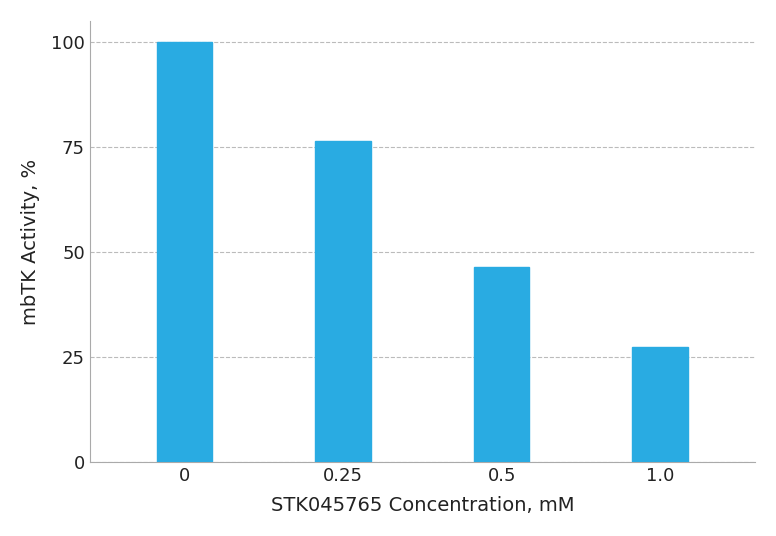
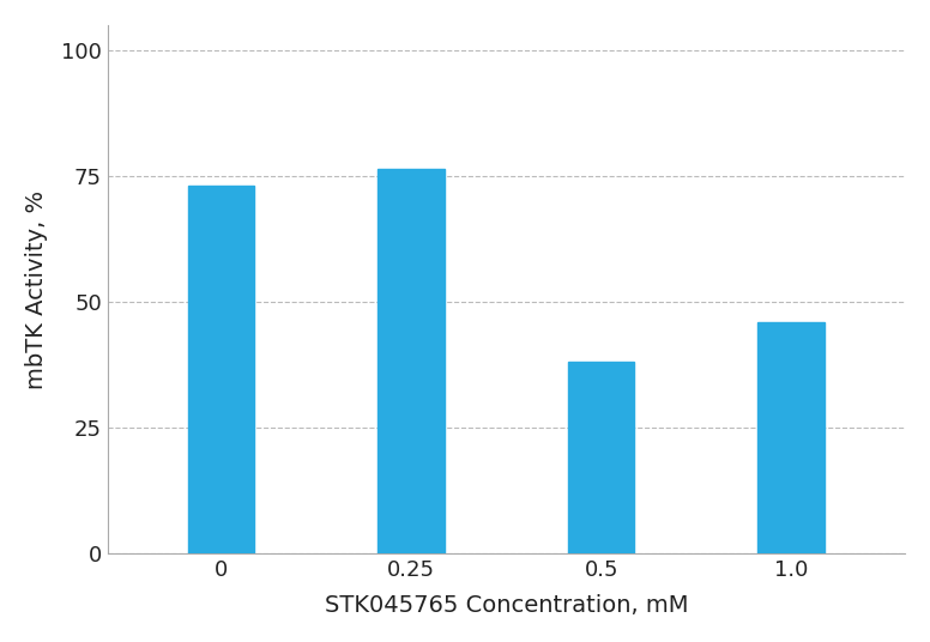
0: 100.0 -> 73.0
0.5: 46.5 -> 38.0
1.0: 27.5 -> 46.0
